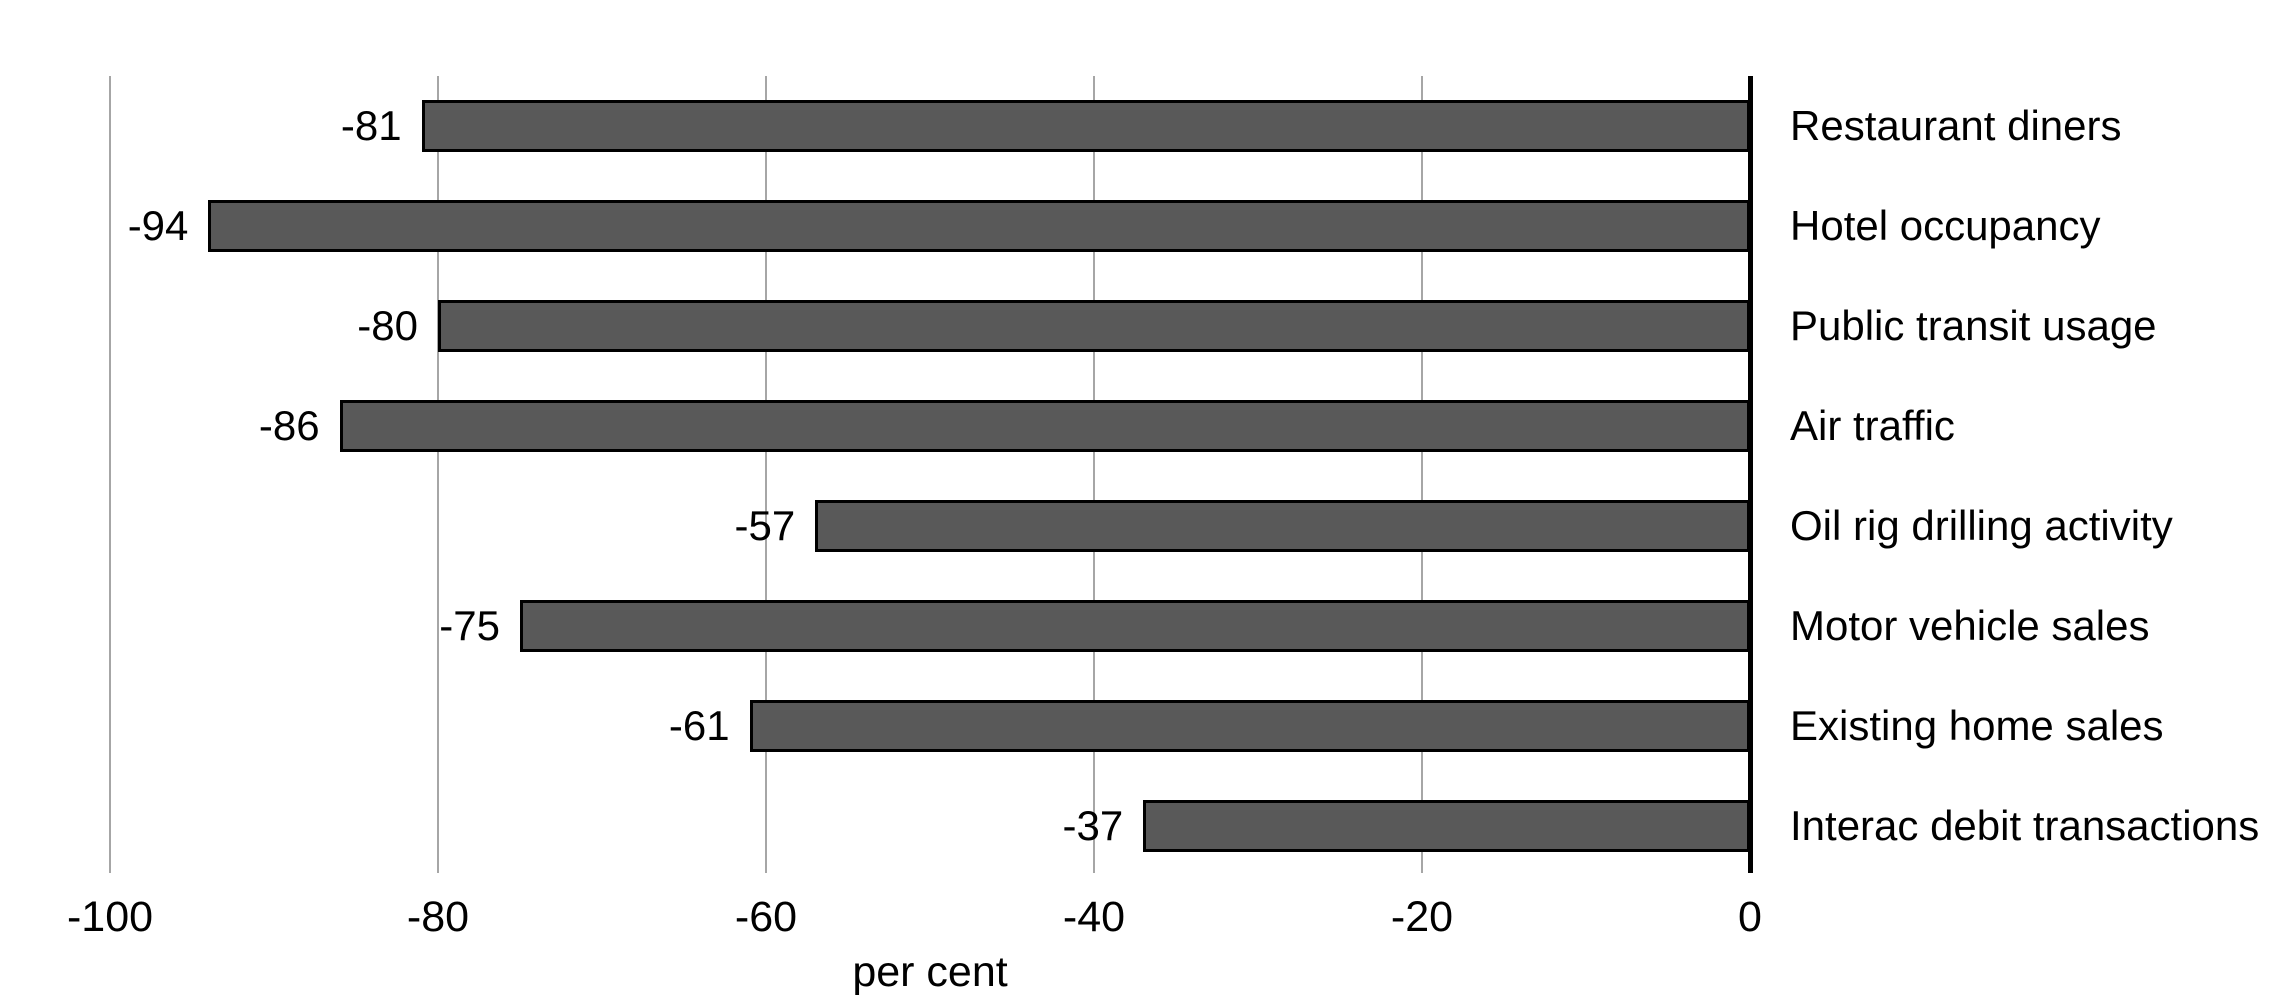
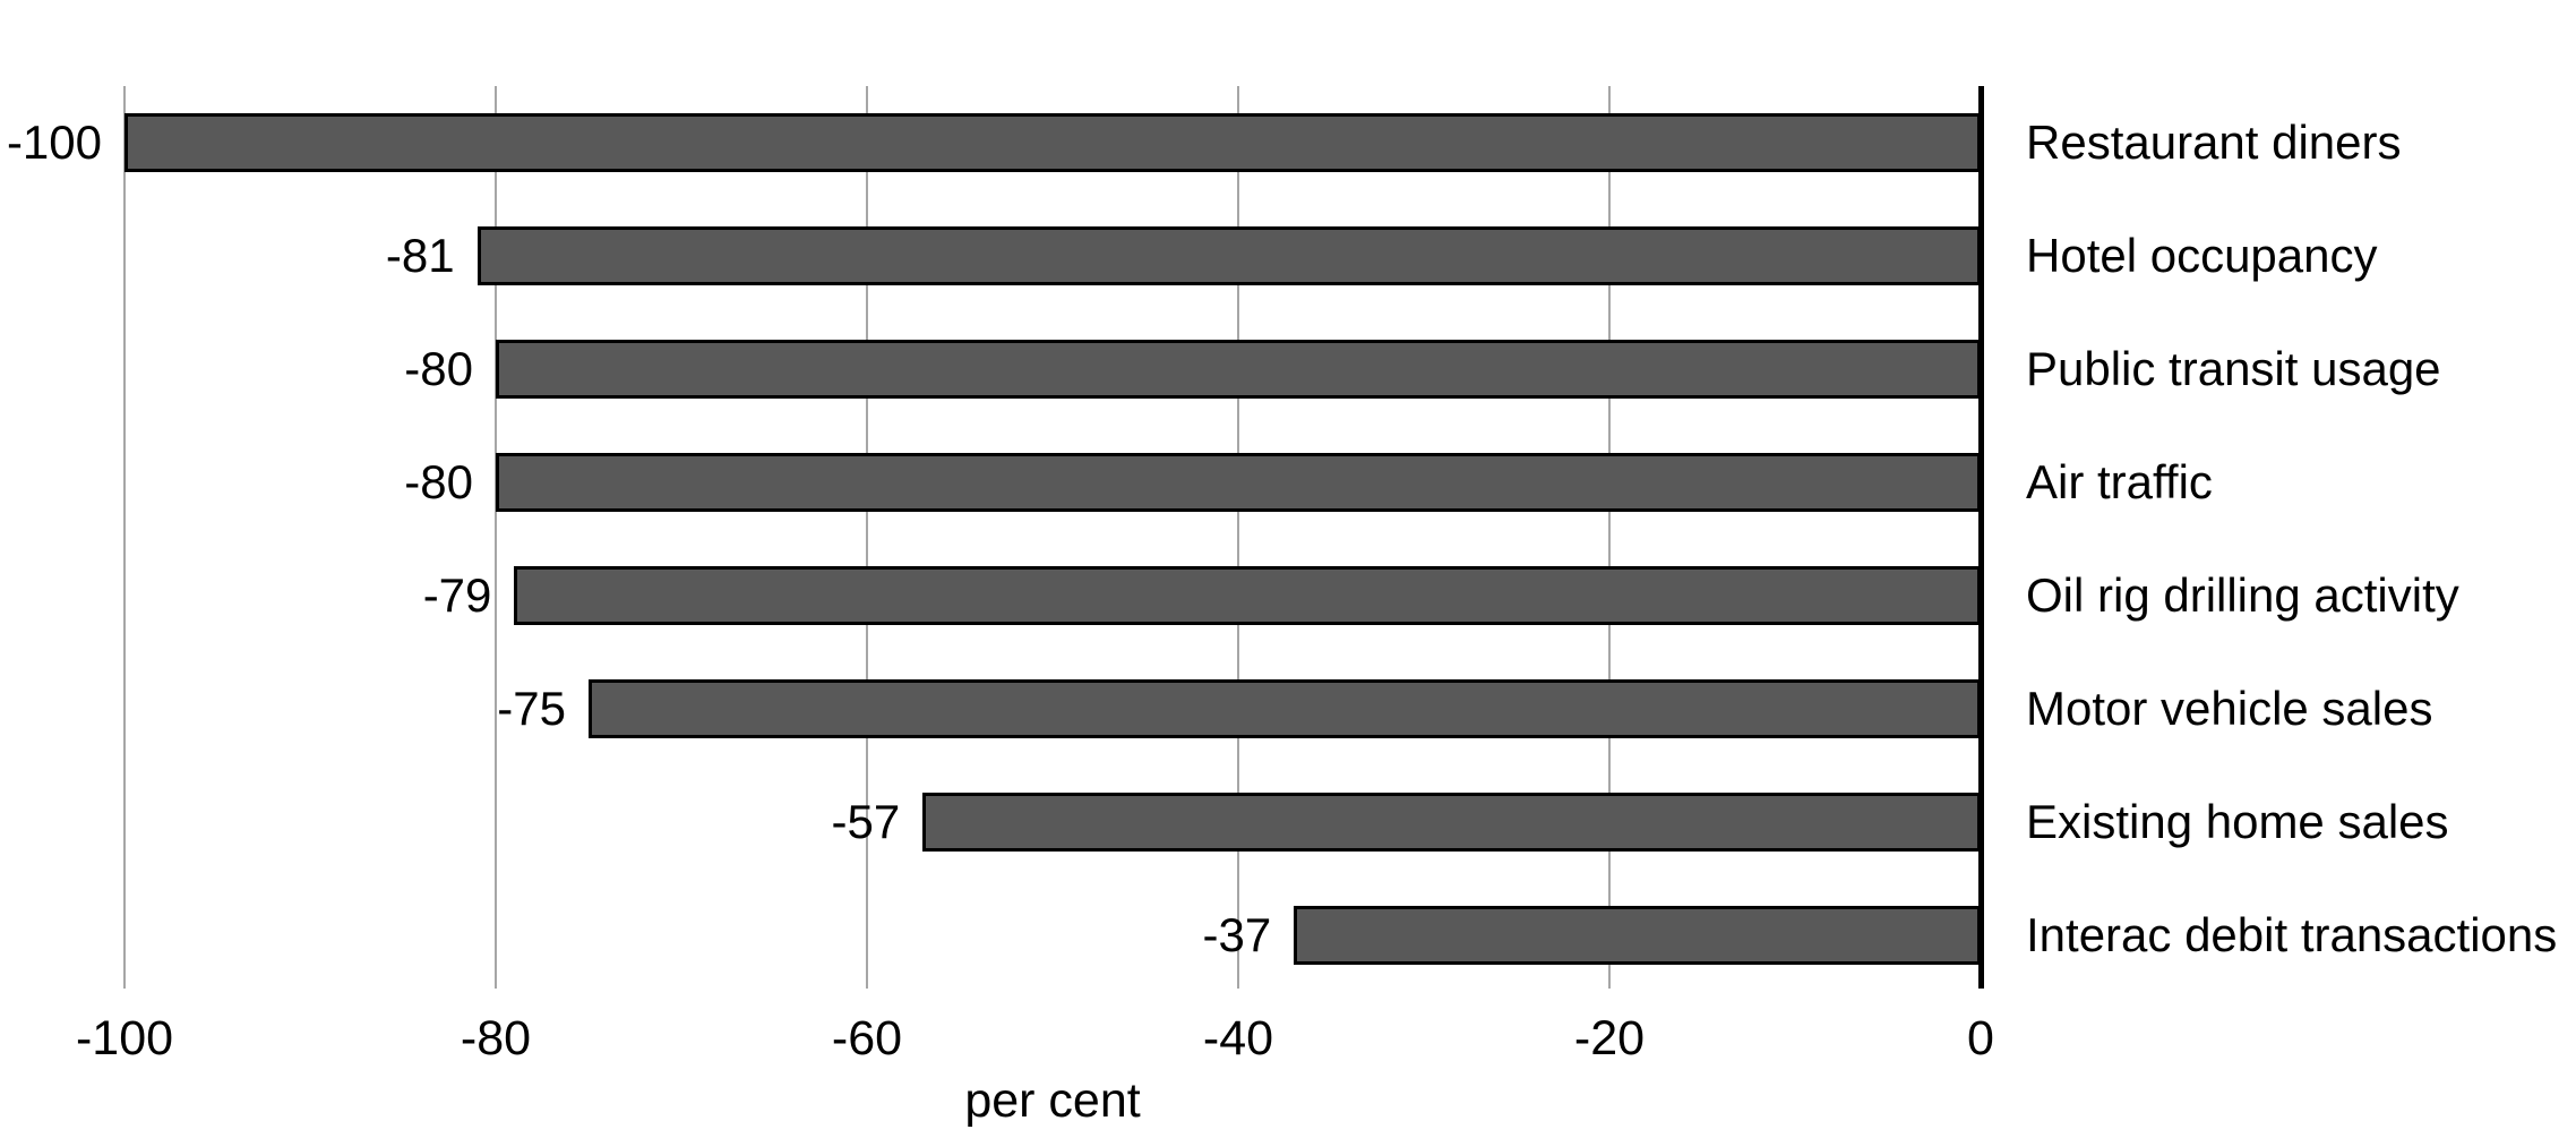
Restaurant diners: -81 -> -100
Hotel occupancy: -94 -> -81
Air traffic: -86 -> -80
Oil rig drilling activity: -57 -> -79
Existing home sales: -61 -> -57
